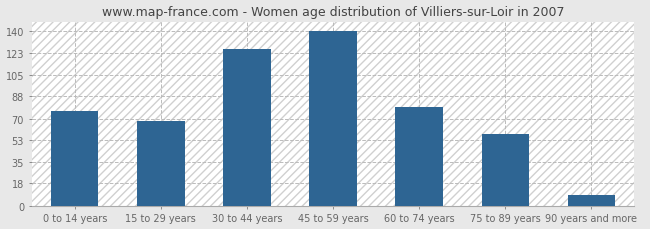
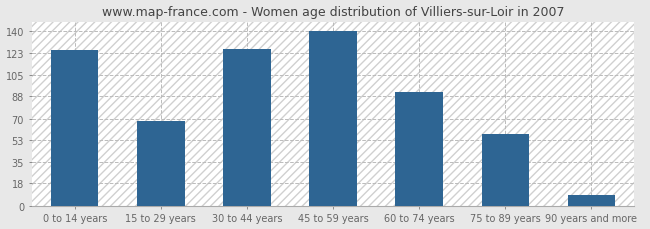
0 to 14 years: 76 -> 125
60 to 74 years: 79 -> 91
